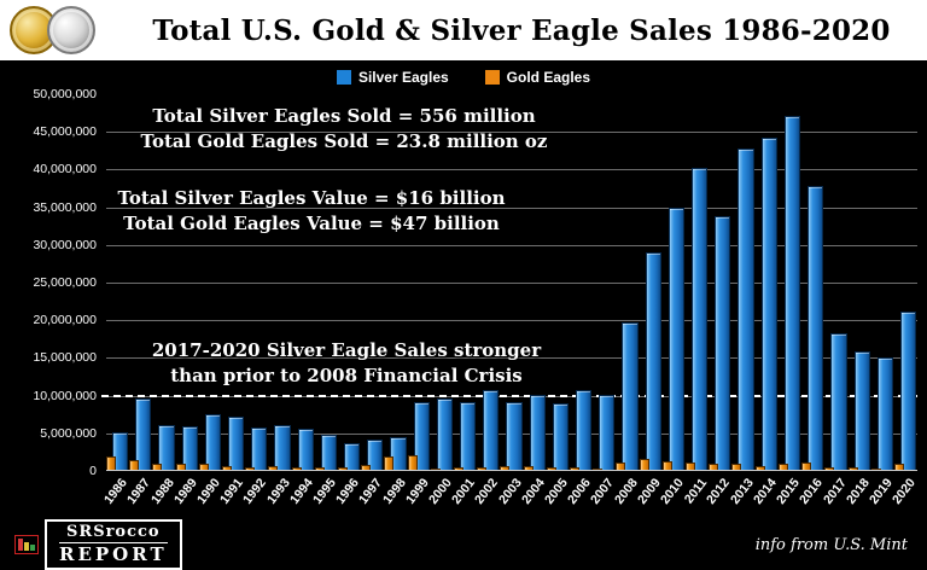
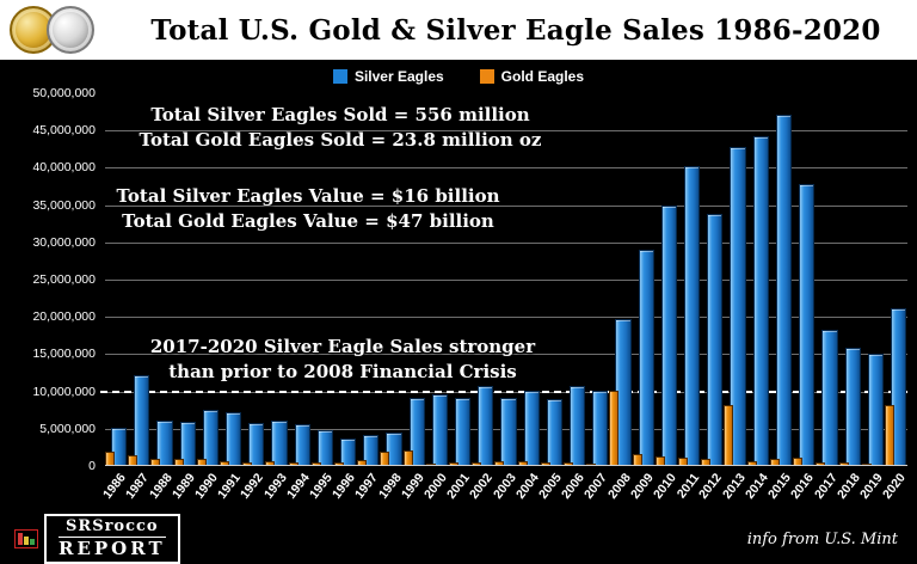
Silver Eagles/1987: 10000000 -> 12000000
Gold Eagles/2008: 1000000 -> 10000000
Gold Eagles/2013: 1000000 -> 8000000
Gold Eagles/2020: 1000000 -> 8000000
